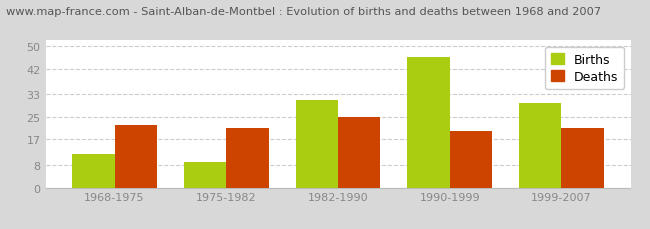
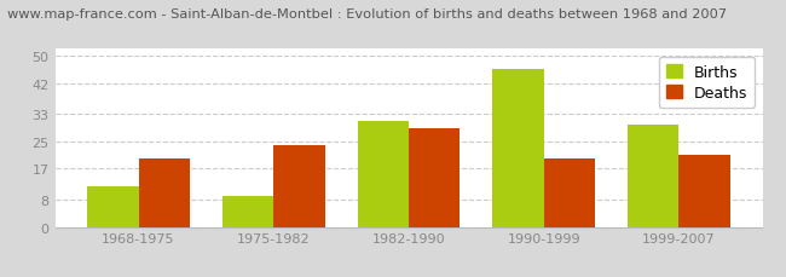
Deaths/1968-1975: 22 -> 20
Deaths/1975-1982: 21 -> 24
Deaths/1982-1990: 25 -> 29
